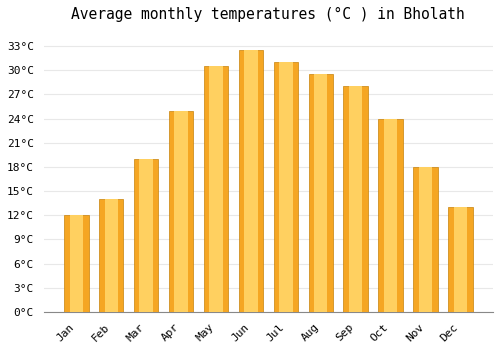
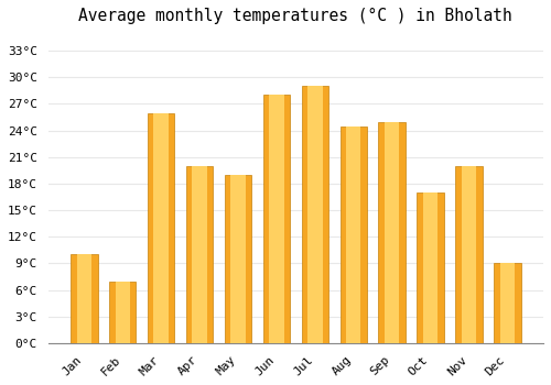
Jan: 12.0°C -> 10.0°C
Feb: 14.0°C -> 7.0°C
Mar: 19.0°C -> 26.0°C
Apr: 25.0°C -> 20.0°C
May: 30.5°C -> 19.0°C
Jun: 32.5°C -> 28.0°C
Jul: 31.0°C -> 29.0°C
Aug: 29.5°C -> 24.4°C
Sep: 28.0°C -> 25.0°C
Oct: 24.0°C -> 17.0°C
Nov: 18.0°C -> 20.0°C
Dec: 13.0°C -> 9.0°C
